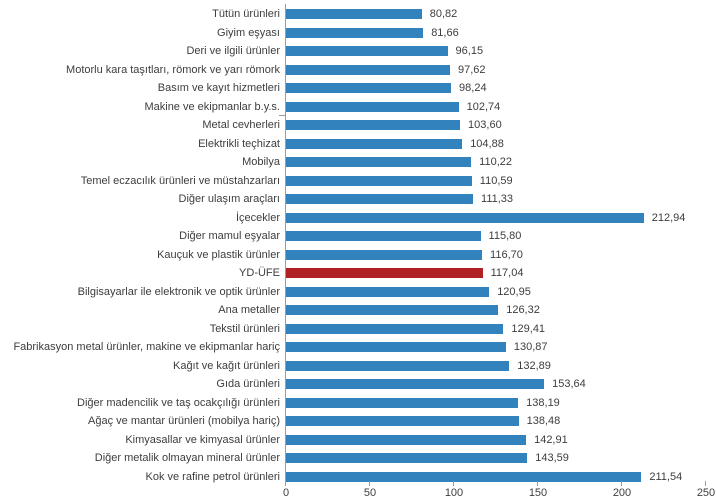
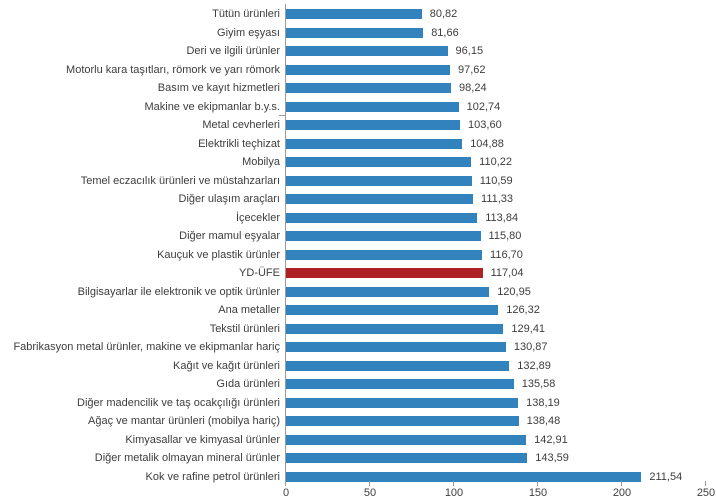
İçecekler: 212,94 -> 113,84
Gıda ürünleri: 153,64 -> 135,58
